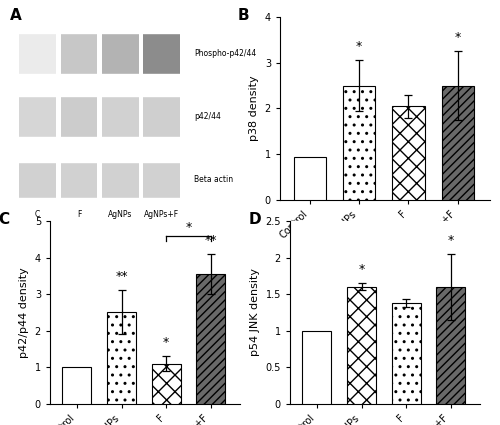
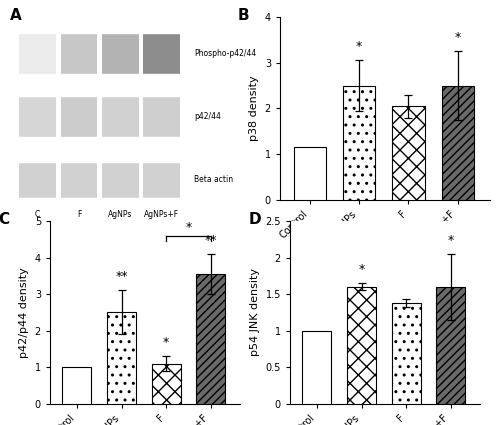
Control: 0.93 -> 1.15
